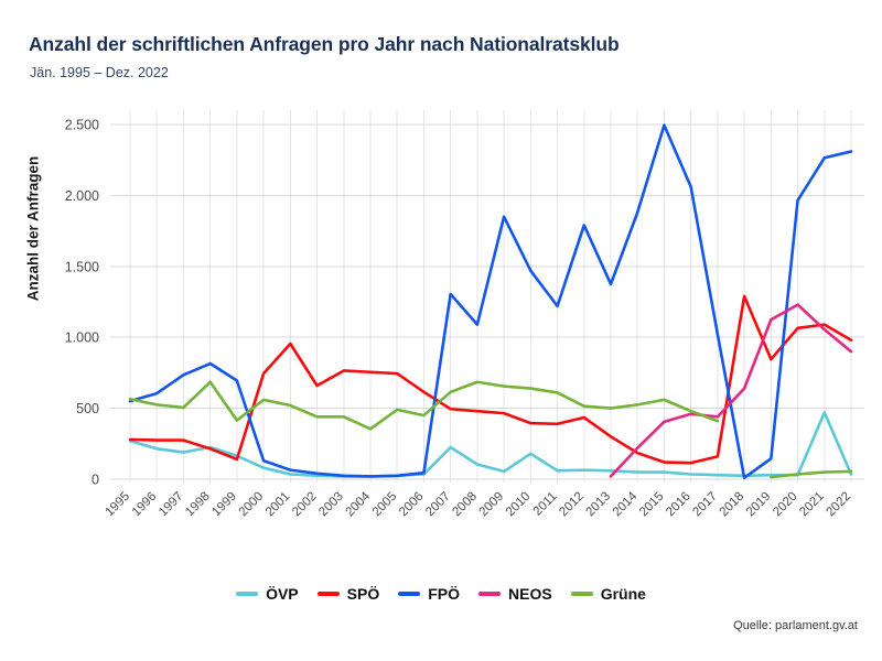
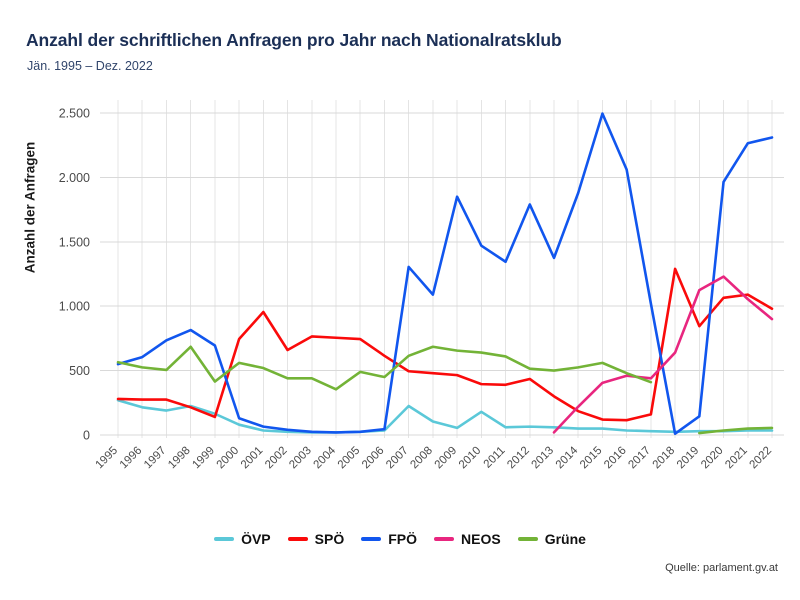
FPÖ/2011: 1220 -> 1340
ÖVP/2021: 470 -> 40
